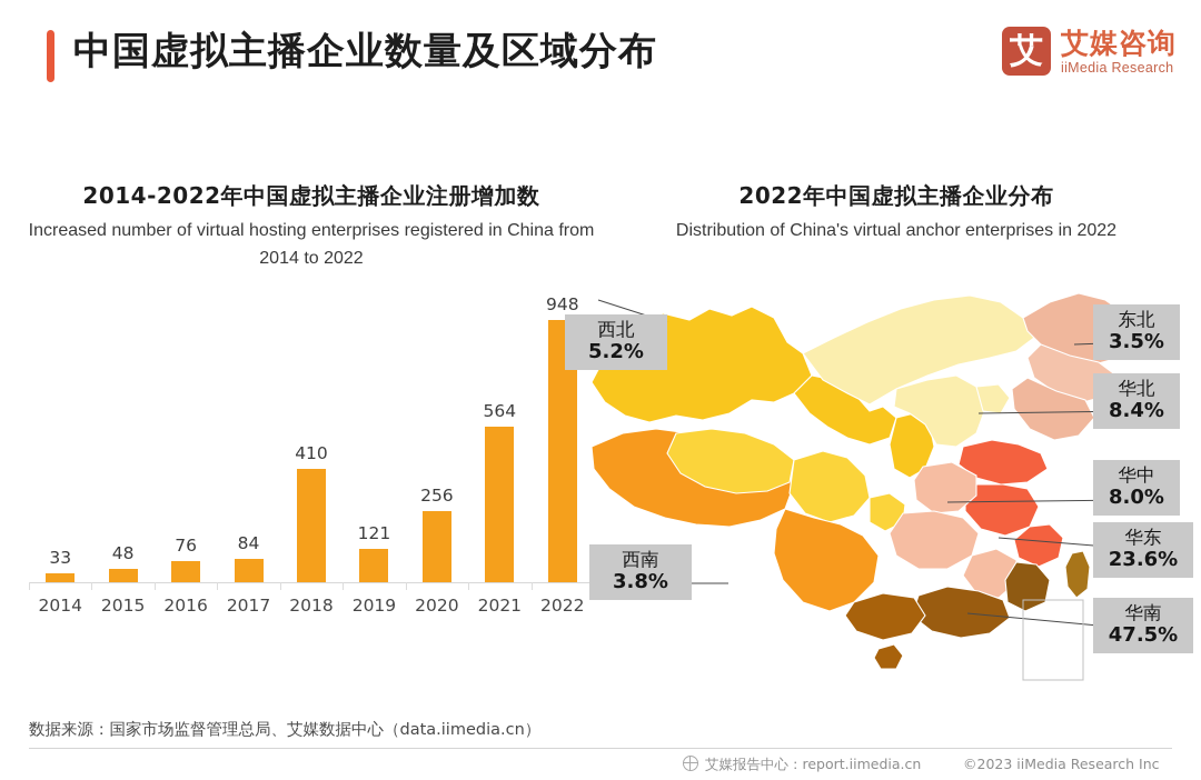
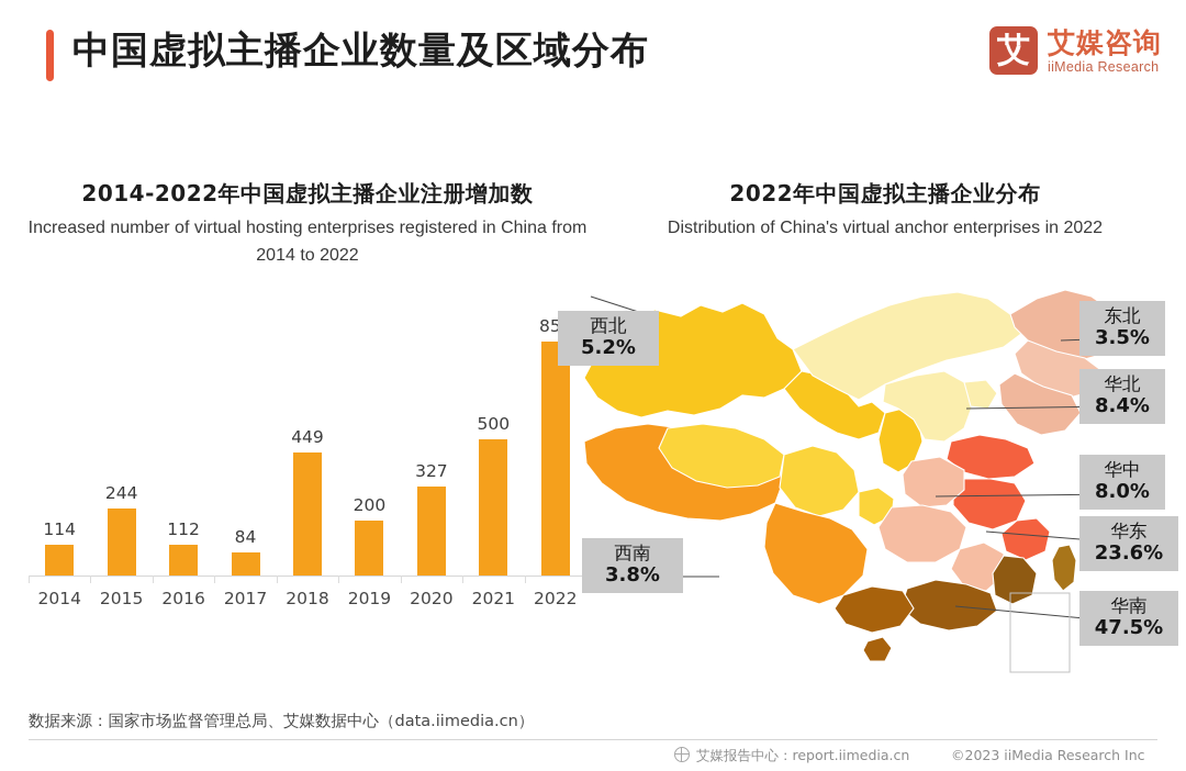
2014: 33 -> 114
2015: 48 -> 244
2016: 76 -> 112
2018: 410 -> 449
2019: 121 -> 200
2020: 256 -> 327
2021: 564 -> 500
2022: 948 -> 857
